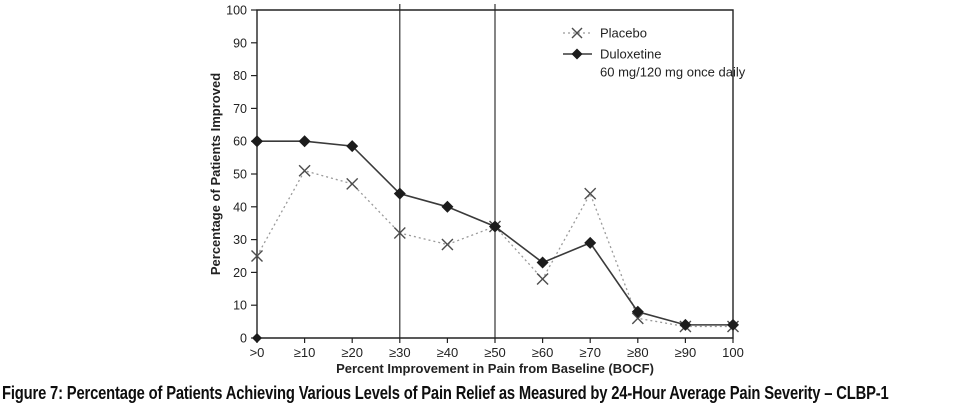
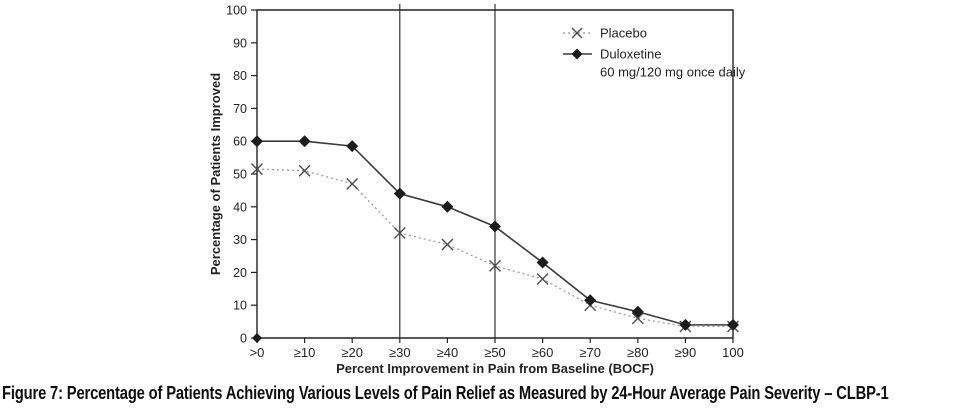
Placebo/>0: 25 -> 52
Placebo/≥50: 34 -> 22
Placebo/≥70: 44 -> 10
Duloxetine 60 mg/120 mg once daily/≥70: 29 -> 12
